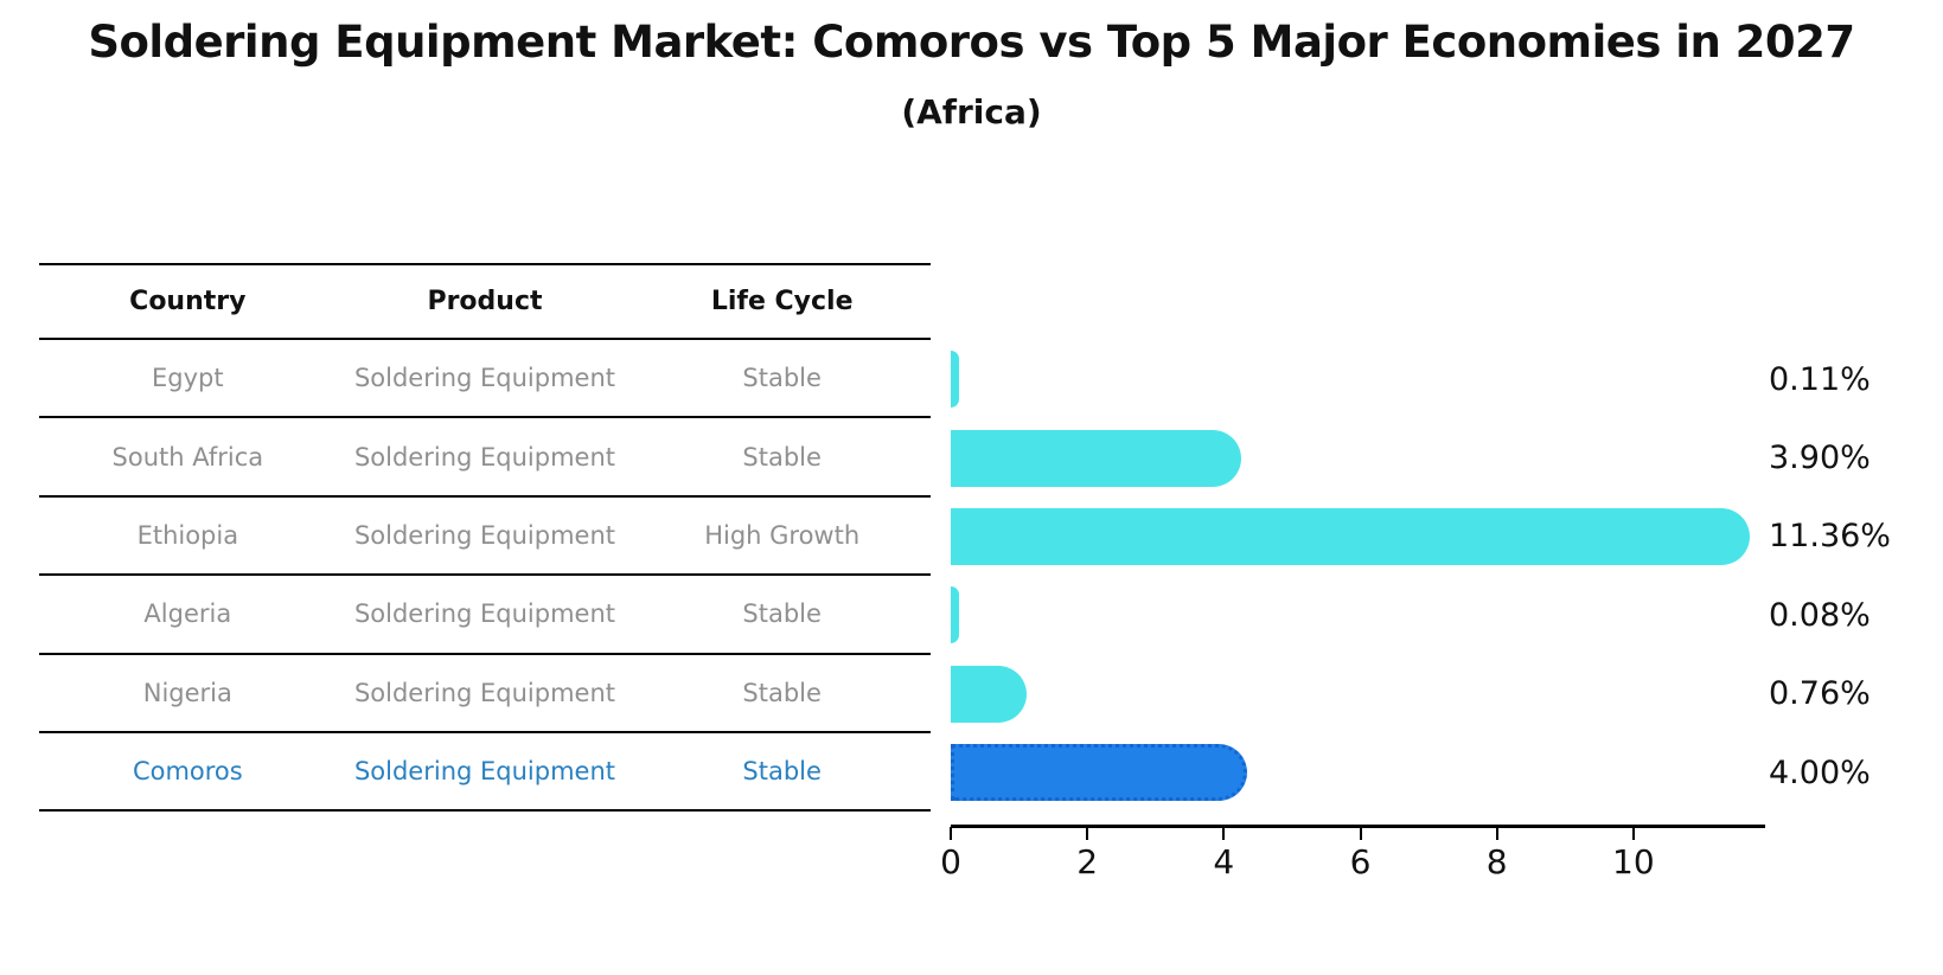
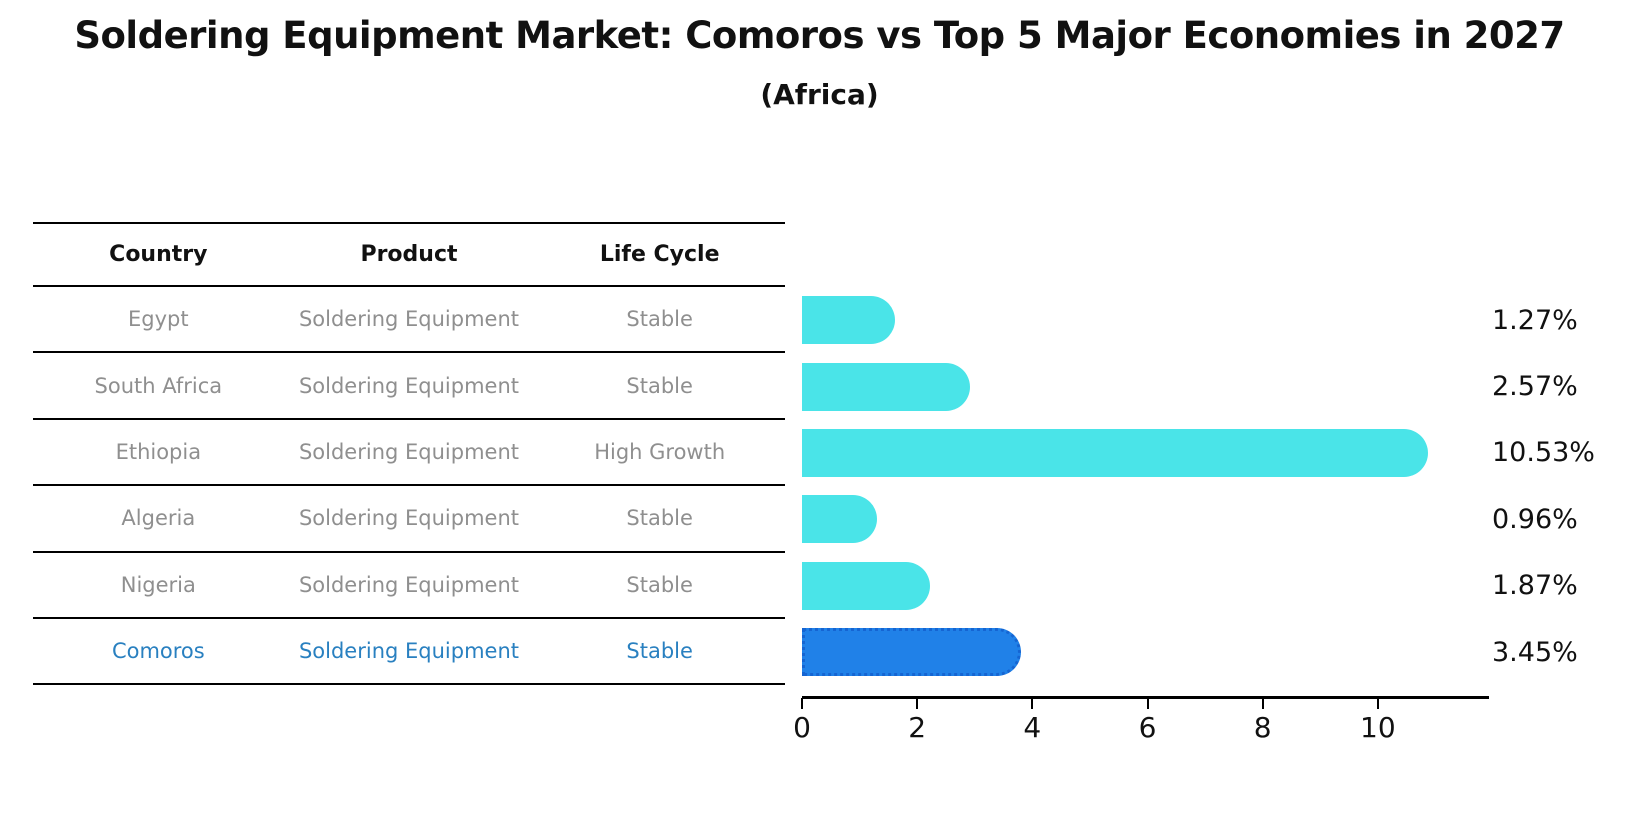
Egypt: 0.11% -> 1.27%
South Africa: 3.90% -> 2.57%
Ethiopia: 11.36% -> 10.53%
Algeria: 0.08% -> 0.96%
Nigeria: 0.76% -> 1.87%
Comoros: 4.00% -> 3.45%
